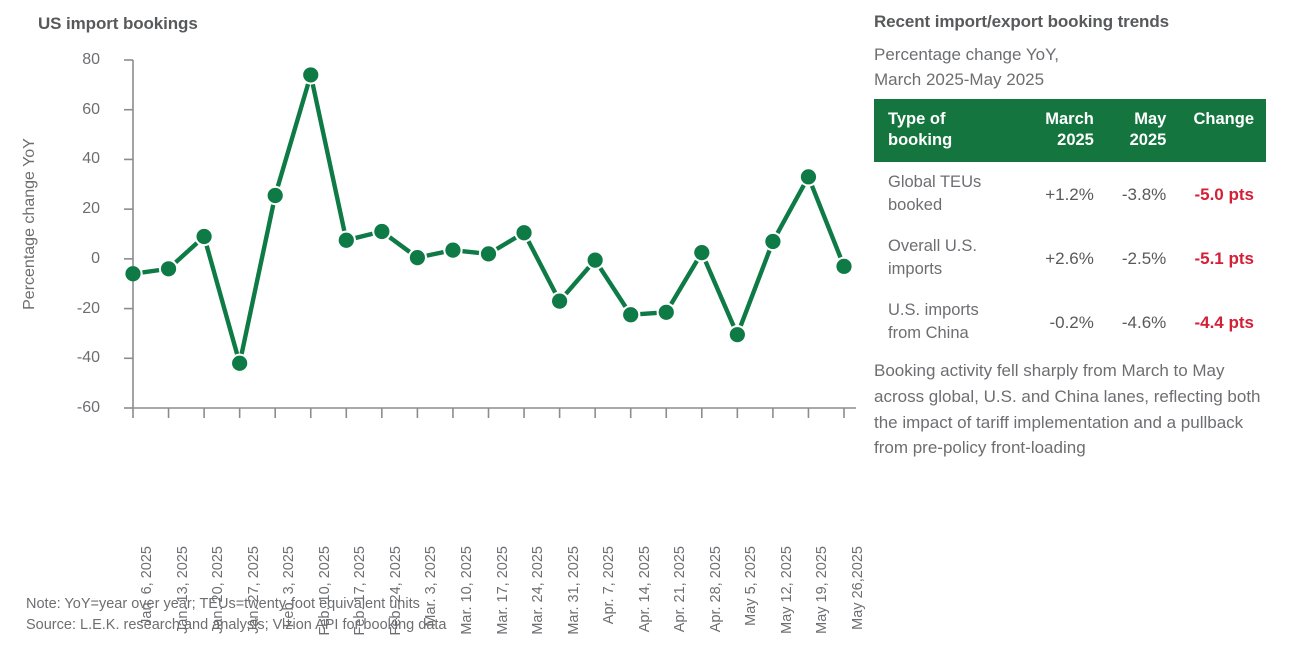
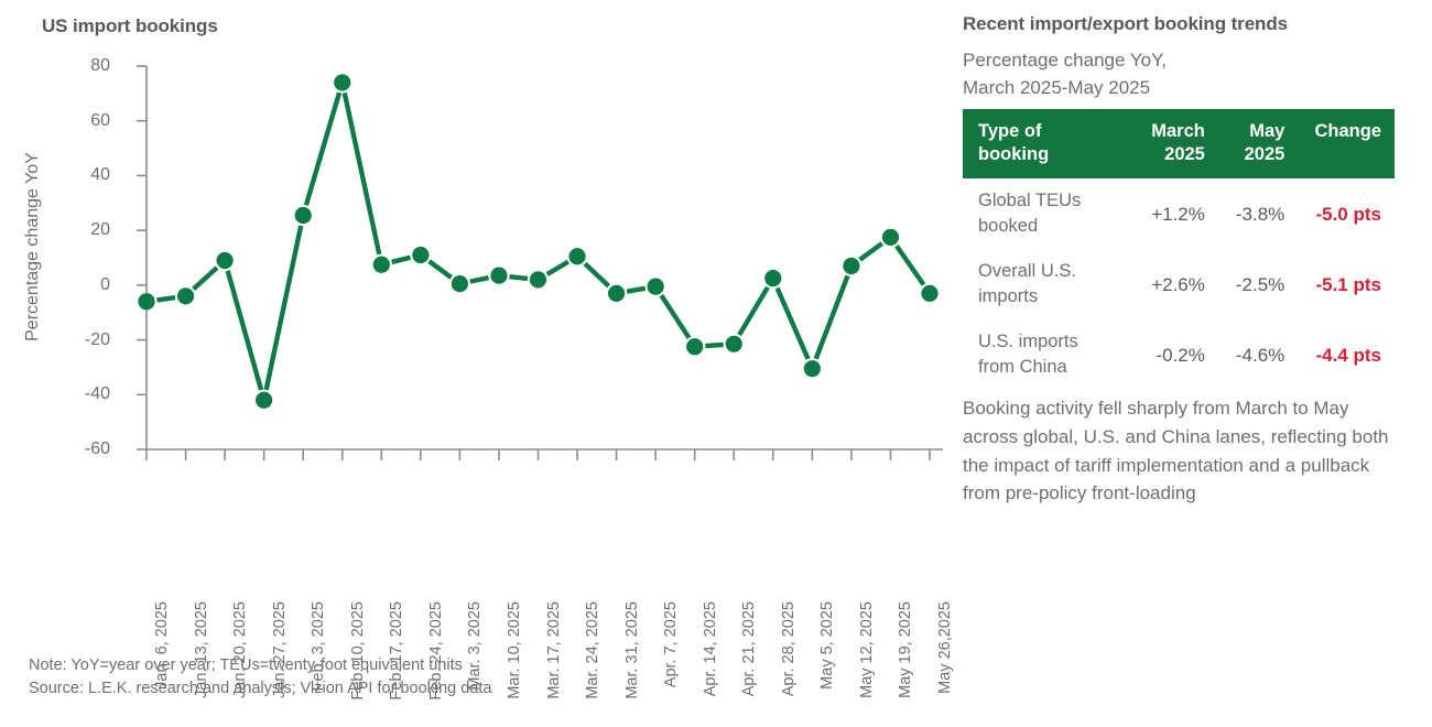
Mar. 31, 2025: -17 -> -3
May 19, 2025: 33 -> 18
